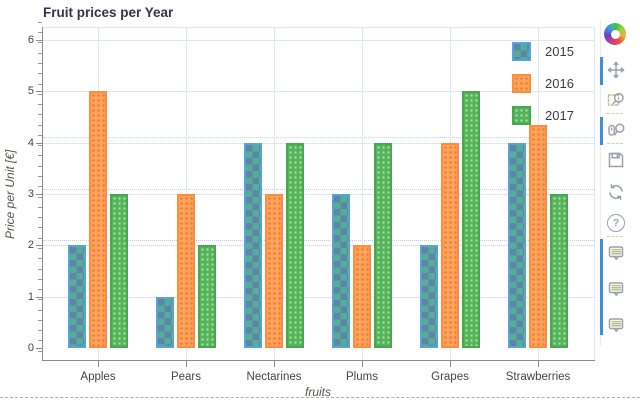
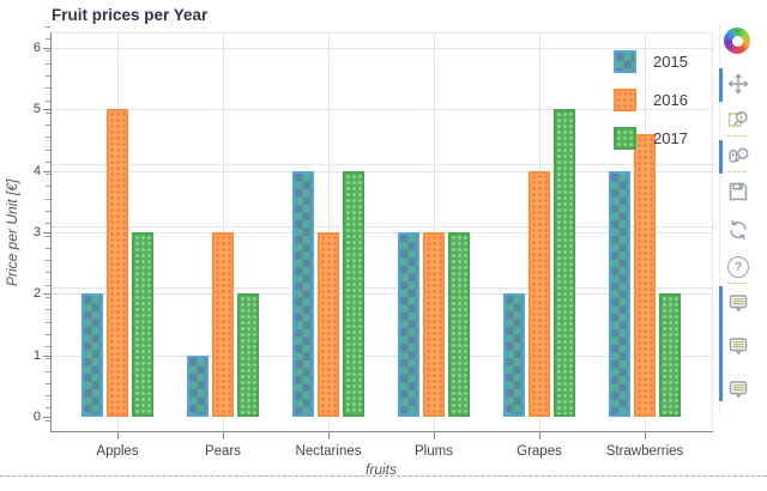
2016/Plums: 2.0 -> 3.0
2017/Plums: 4 -> 3
2016/Strawberries: 4.3 -> 4.6
2017/Strawberries: 3 -> 2
